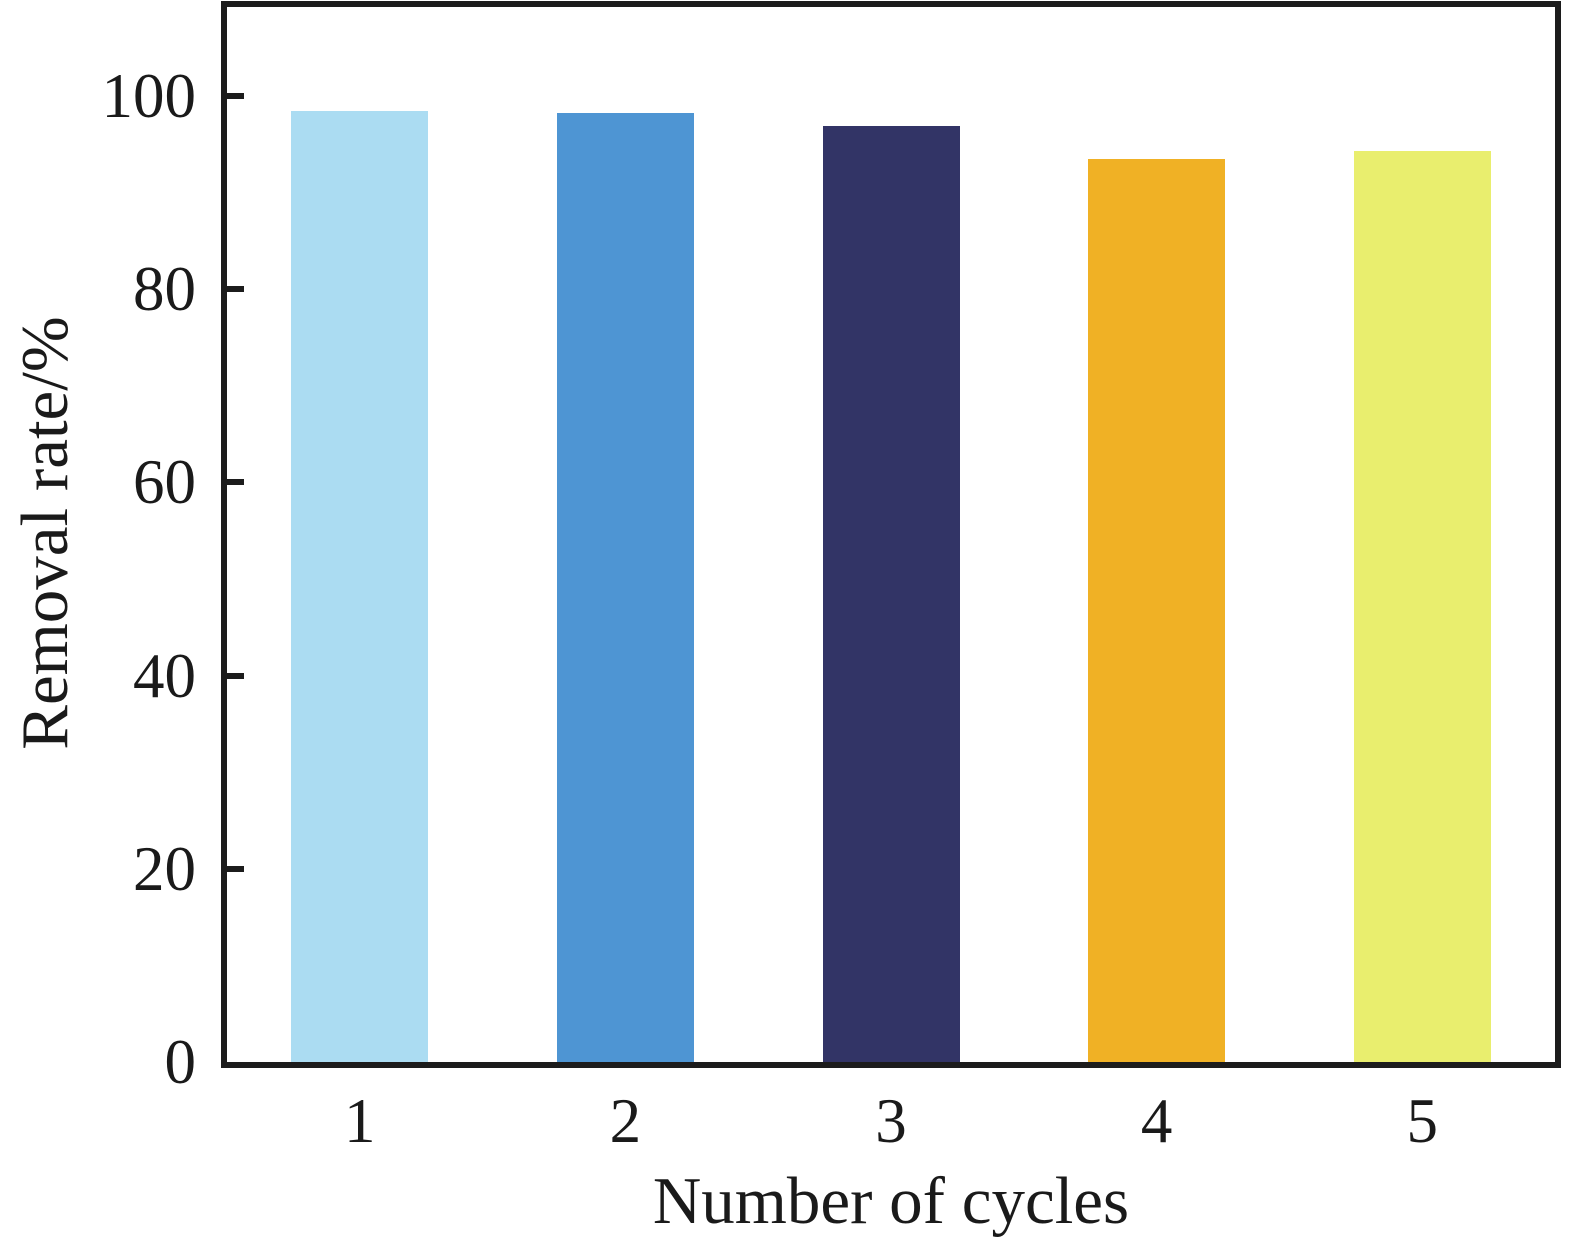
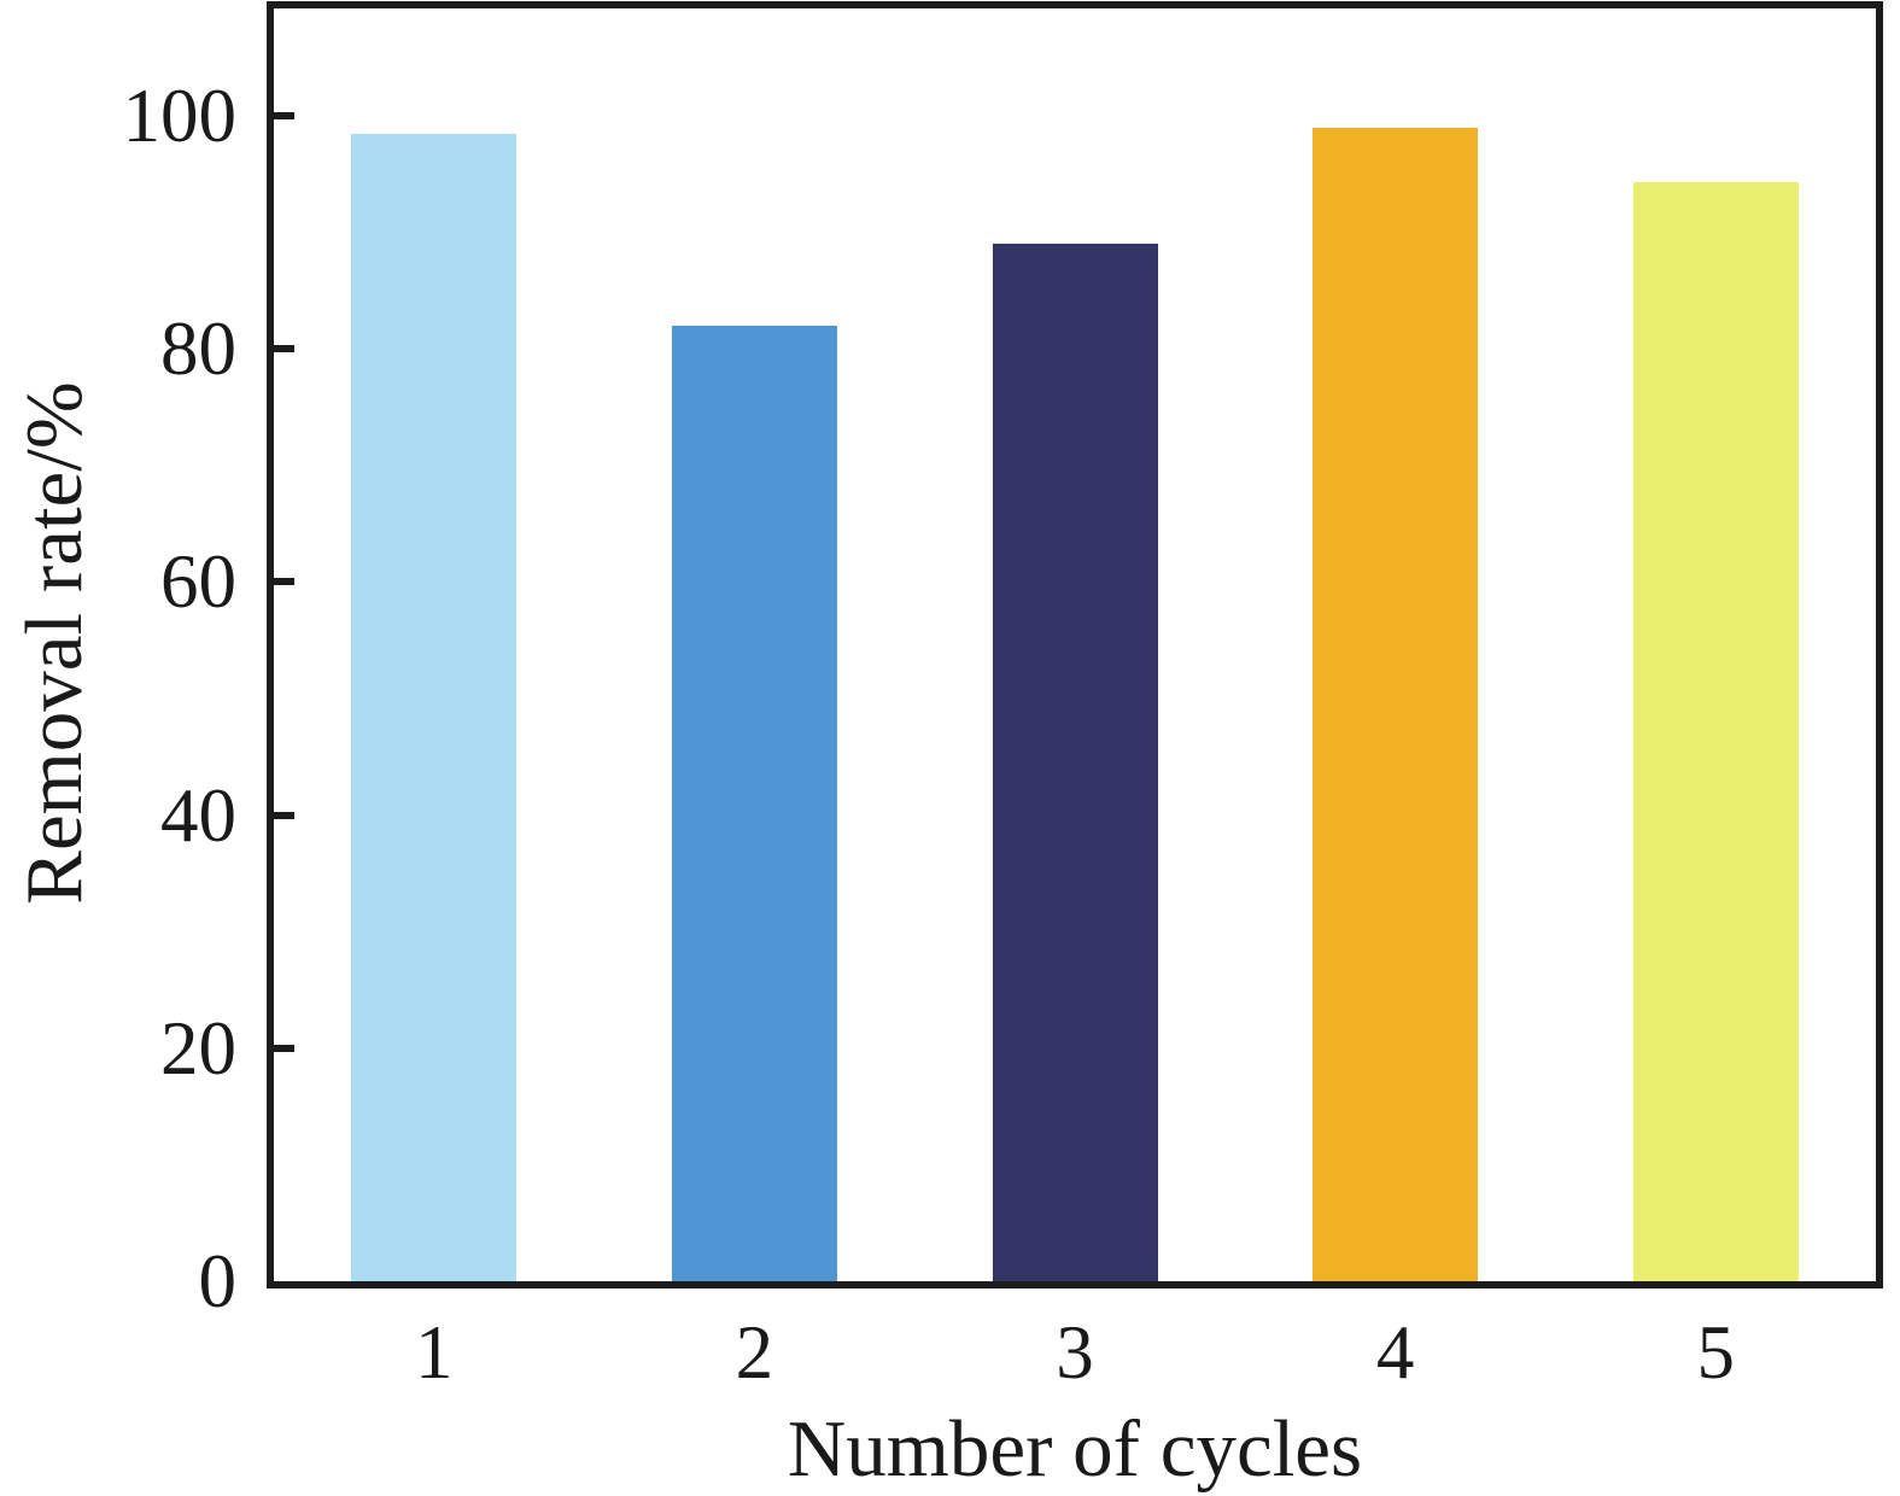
2: 98 -> 82
3: 97 -> 89
4: 94 -> 99
